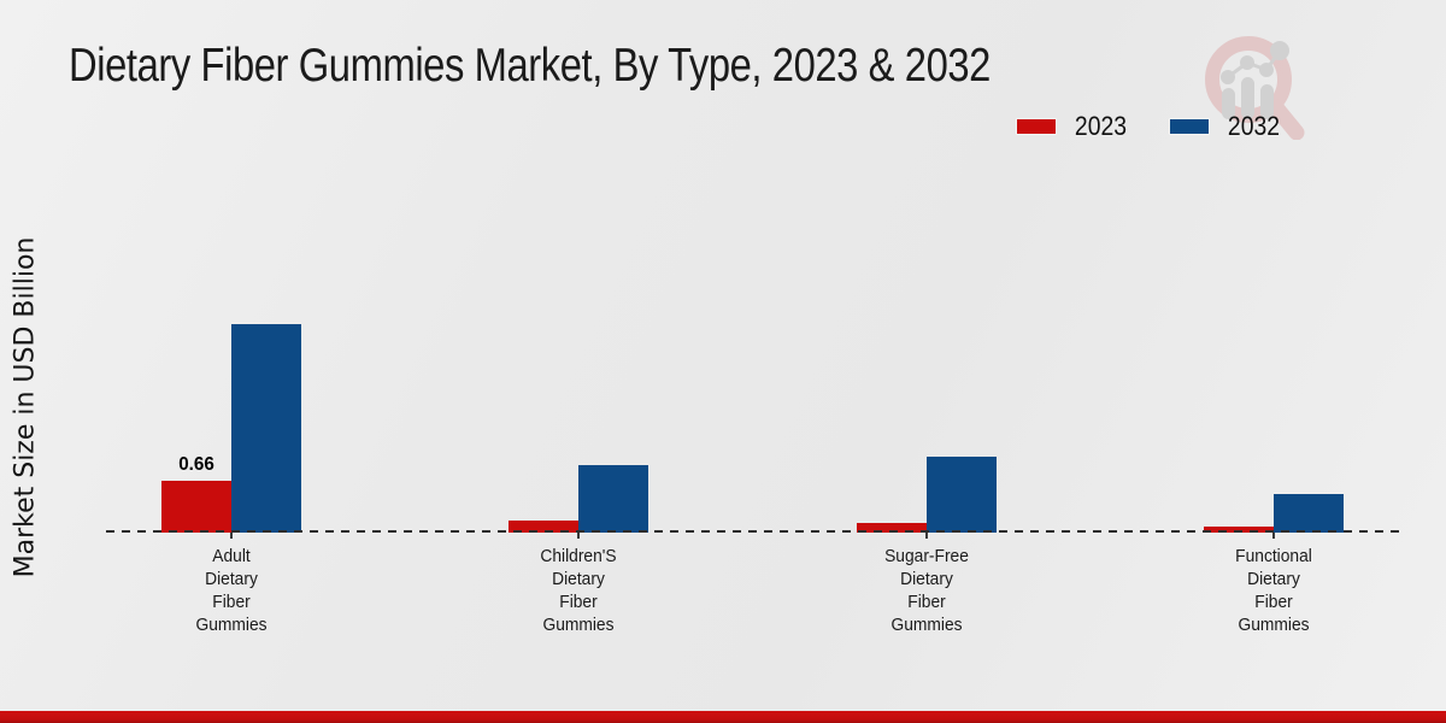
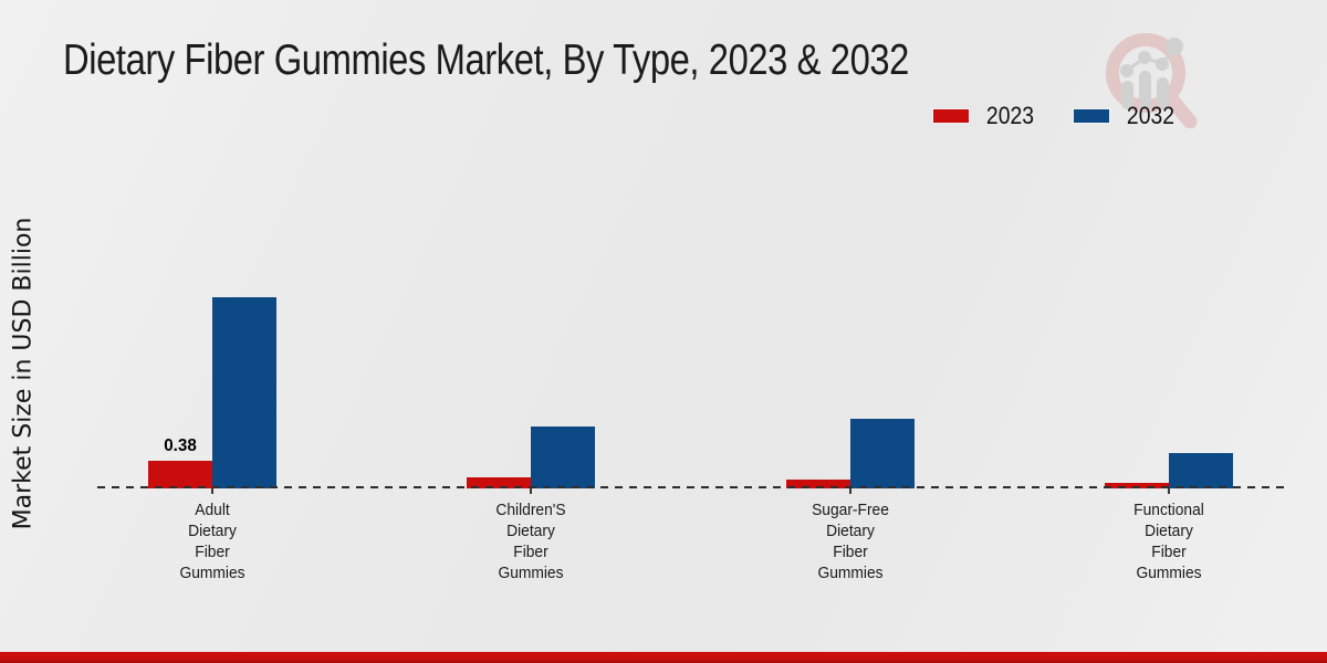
2023/Adult Dietary Fiber Gummies: 0.66 -> 0.38
